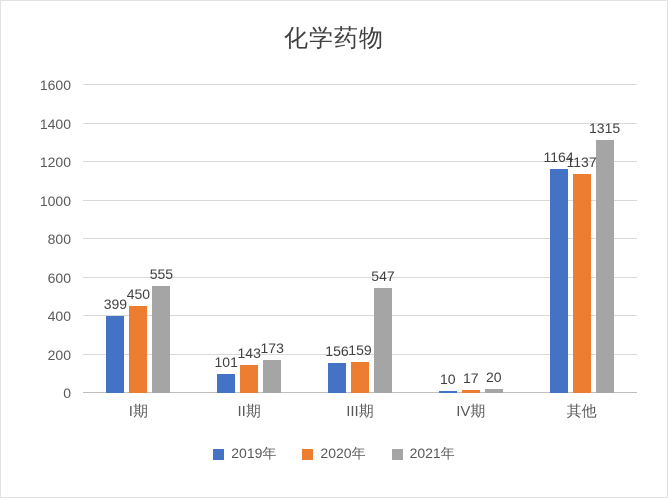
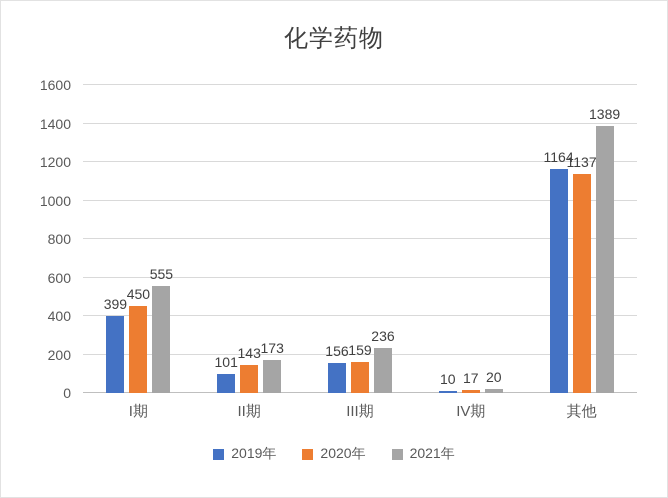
2021年/III期: 547 -> 236
2021年/其他: 1315 -> 1389
